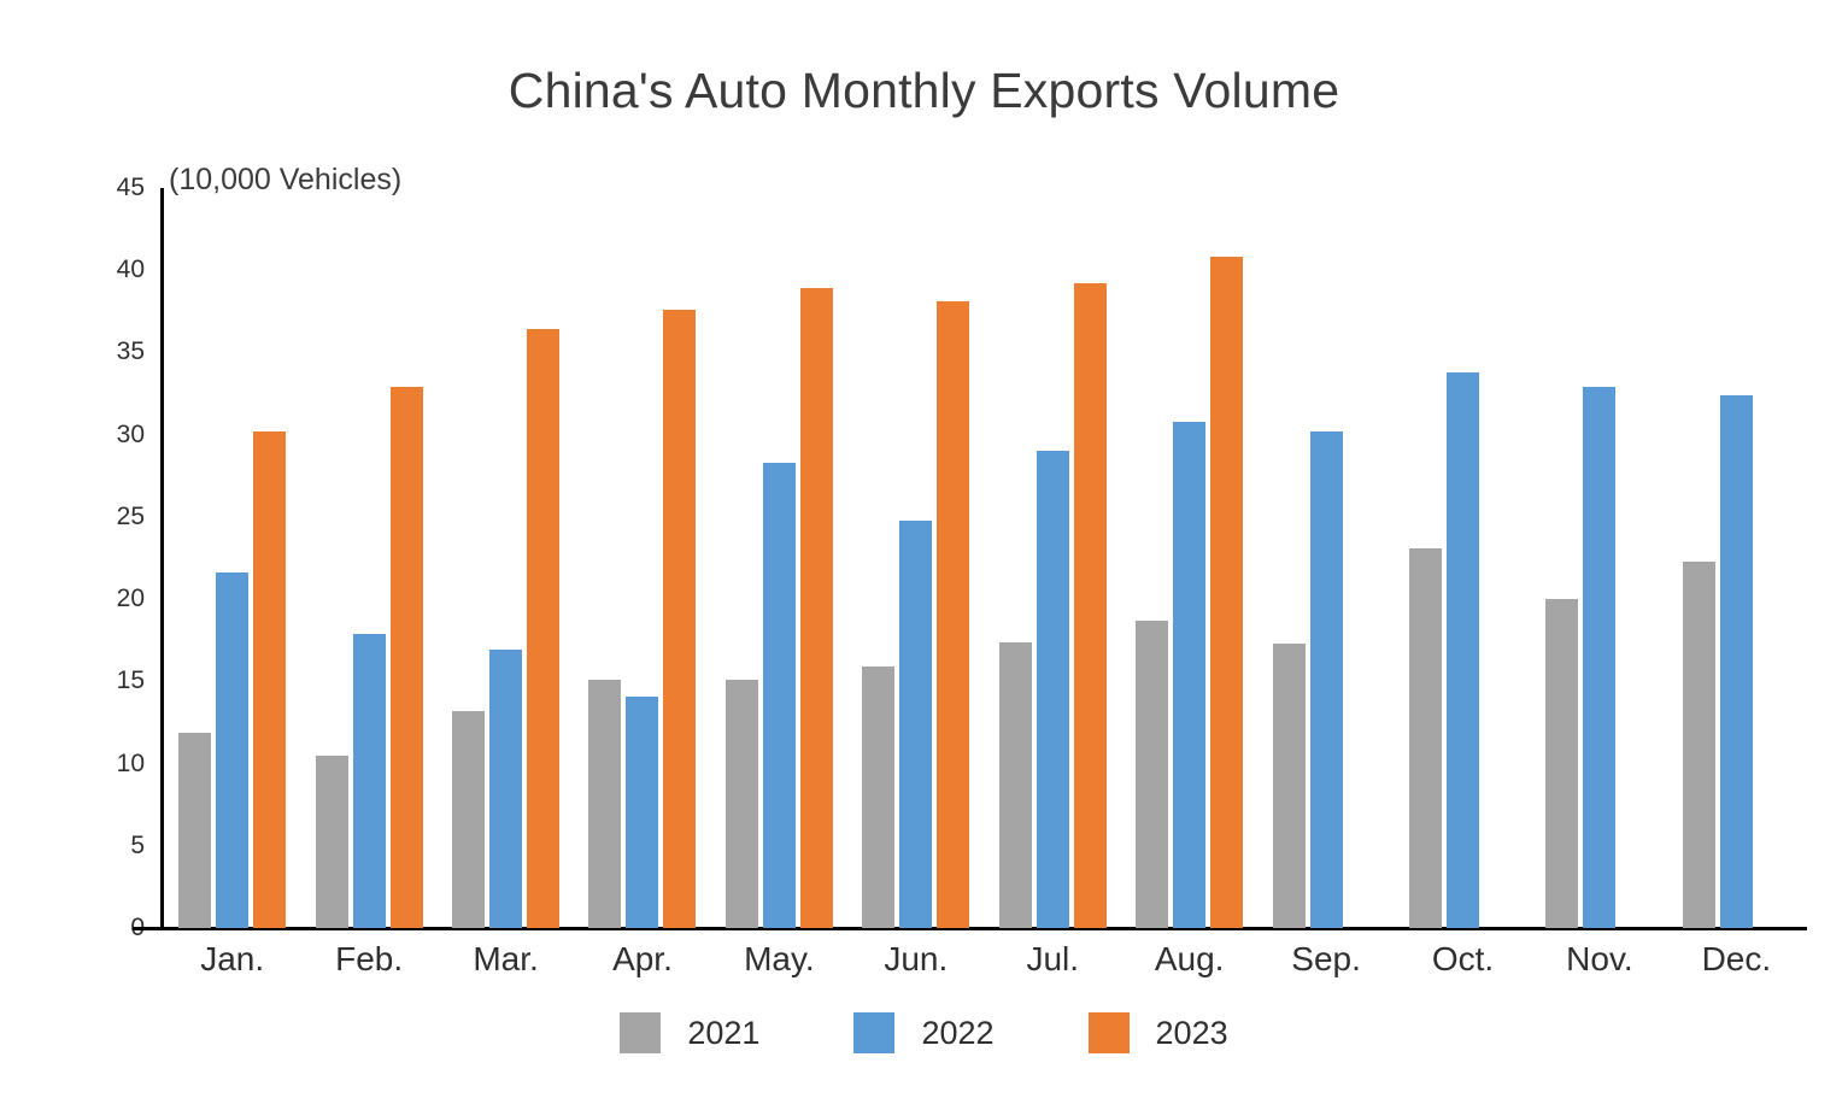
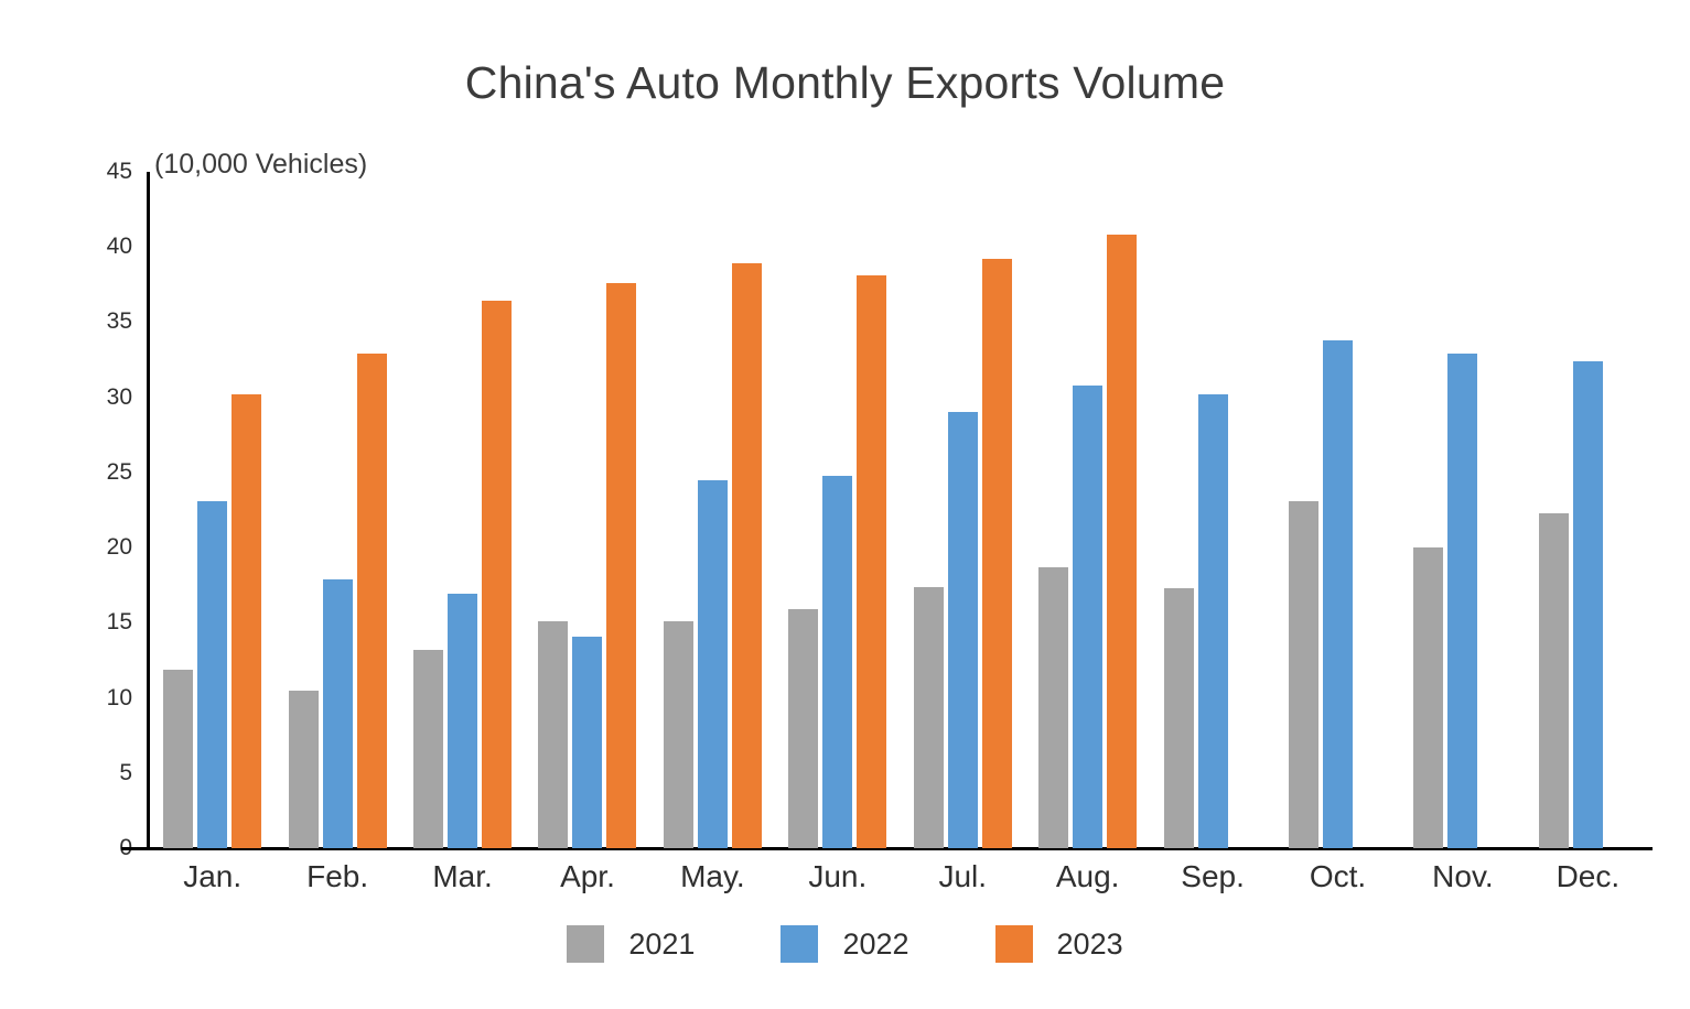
2022/Jan.: 21.6 -> 23.1
2022/May.: 28.3 -> 24.5
